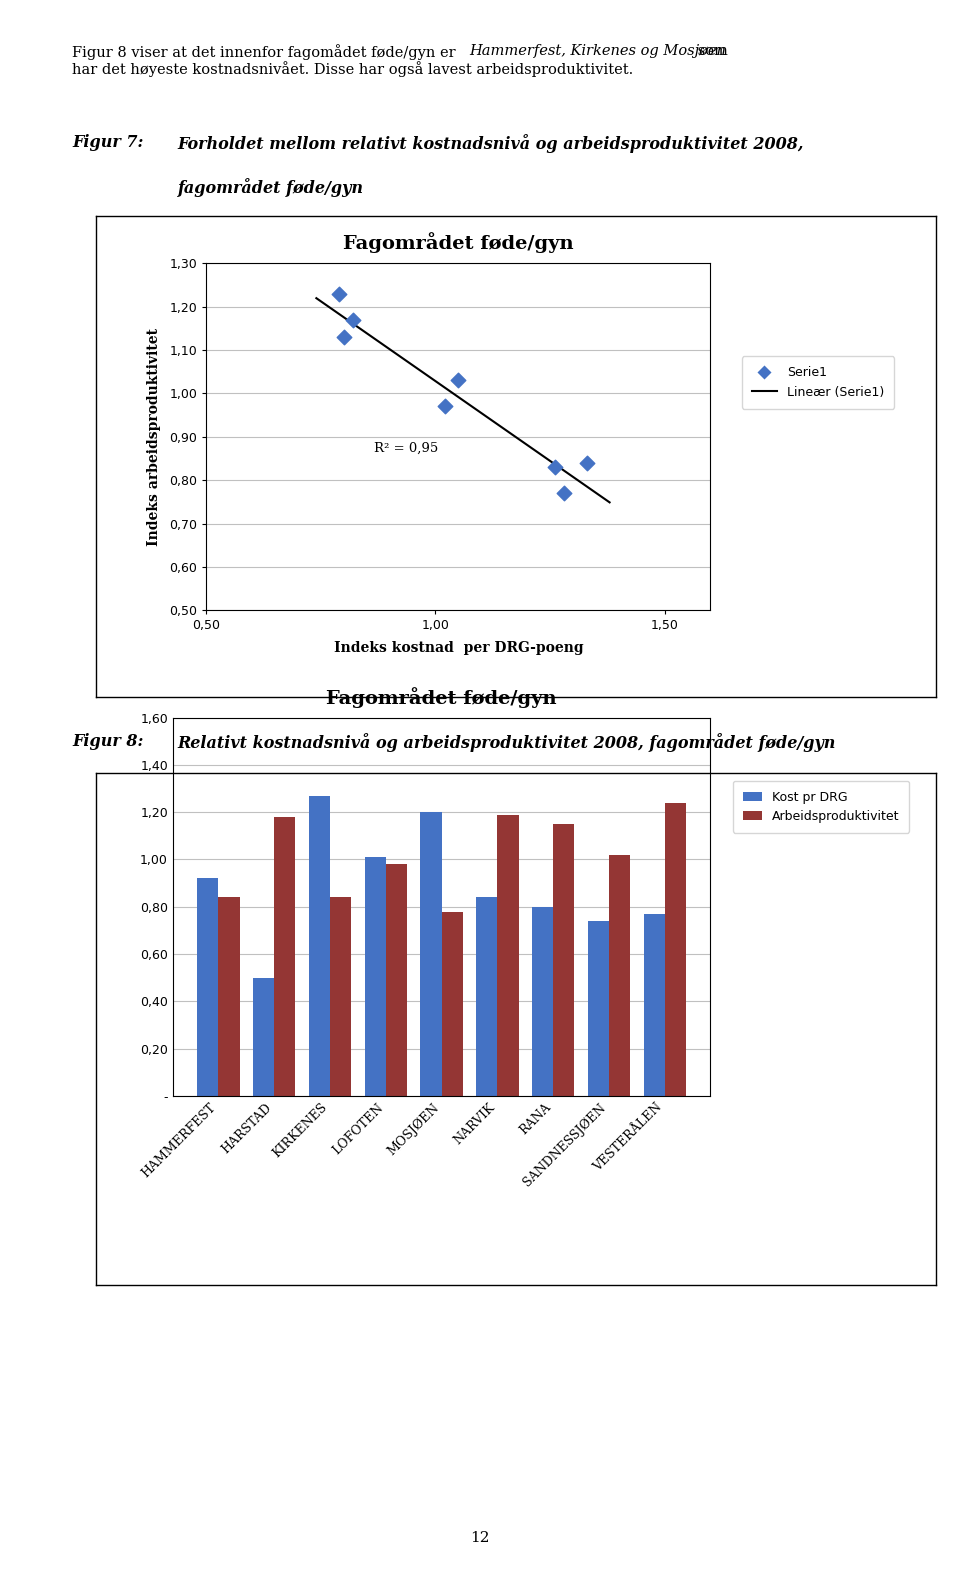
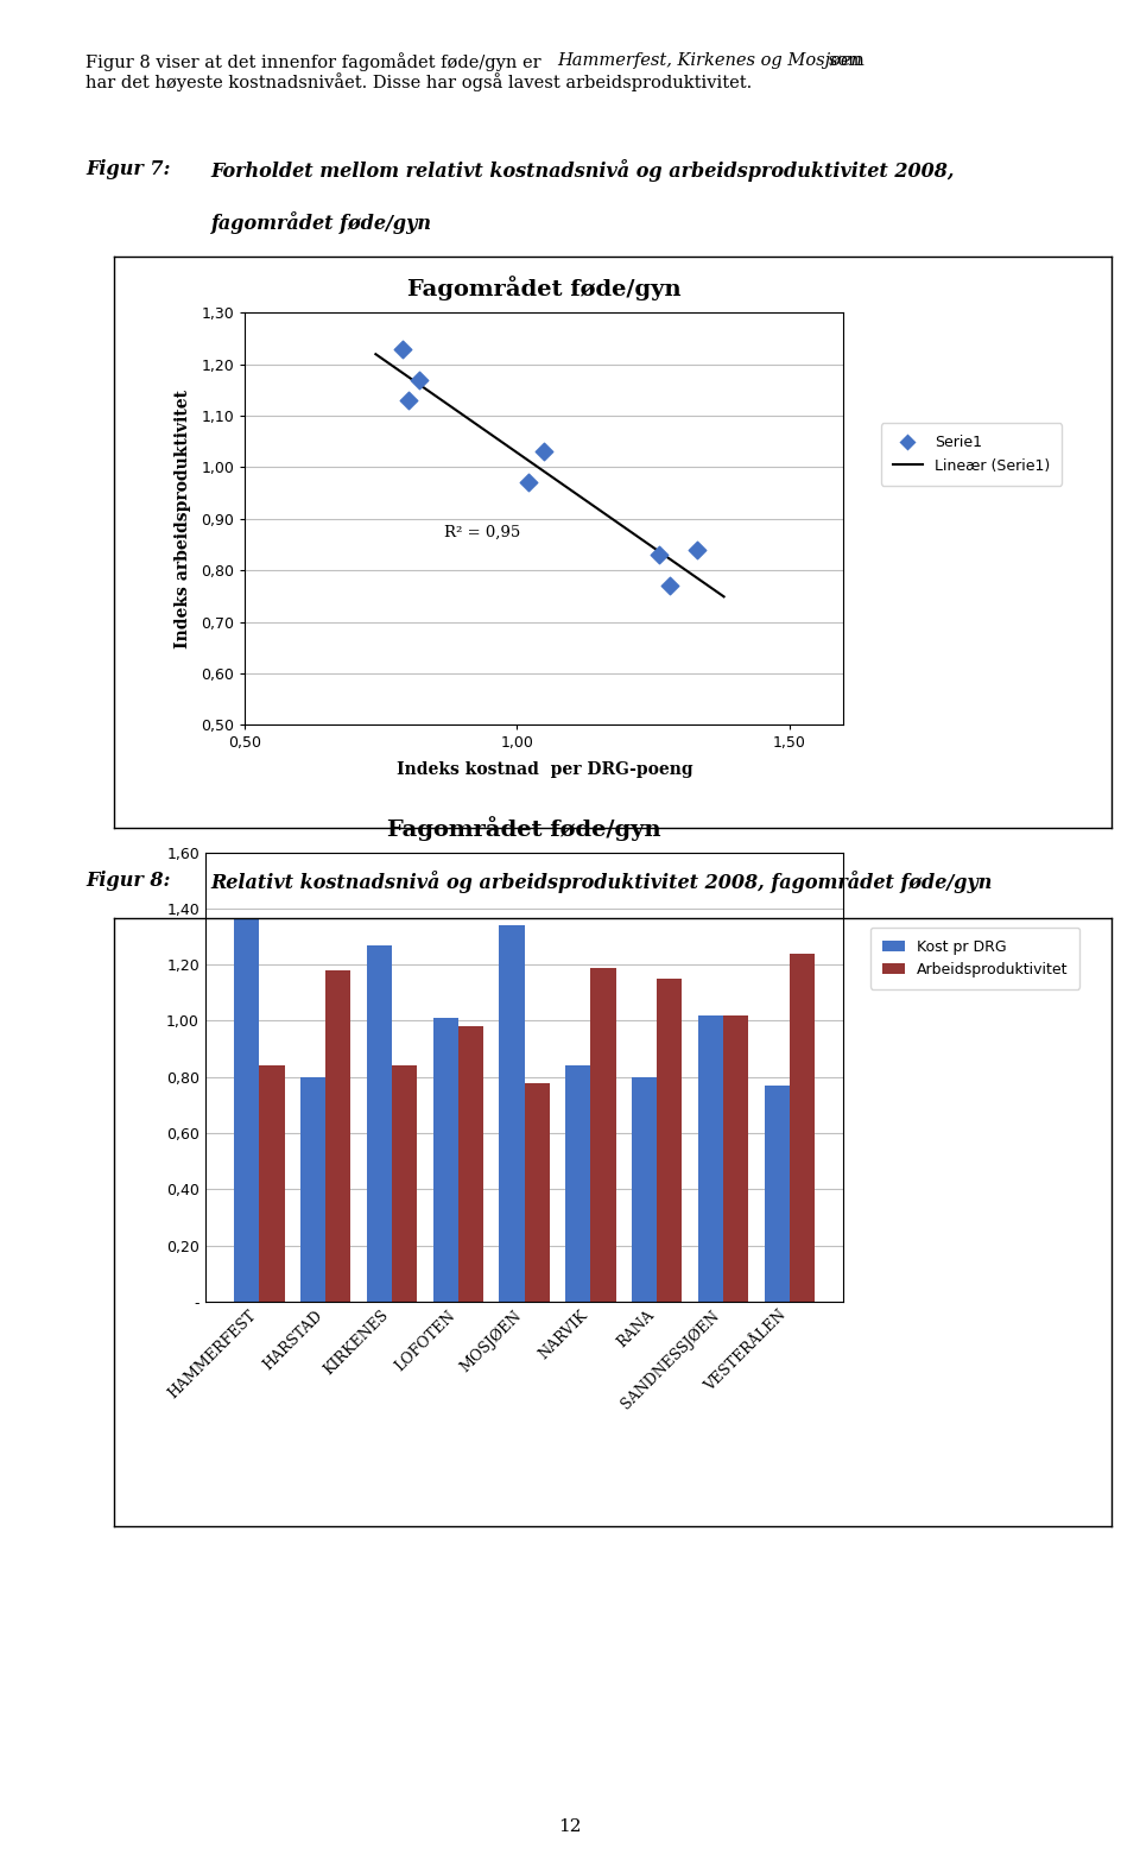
Kost pr DRG/HAMMERFEST: 0,92 -> 1,36
Kost pr DRG/HARSTAD: 0,50 -> 0,80
Kost pr DRG/MOSJØEN: 1,20 -> 1,34
Kost pr DRG/SANDNESSJØEN: 0,74 -> 1,02
